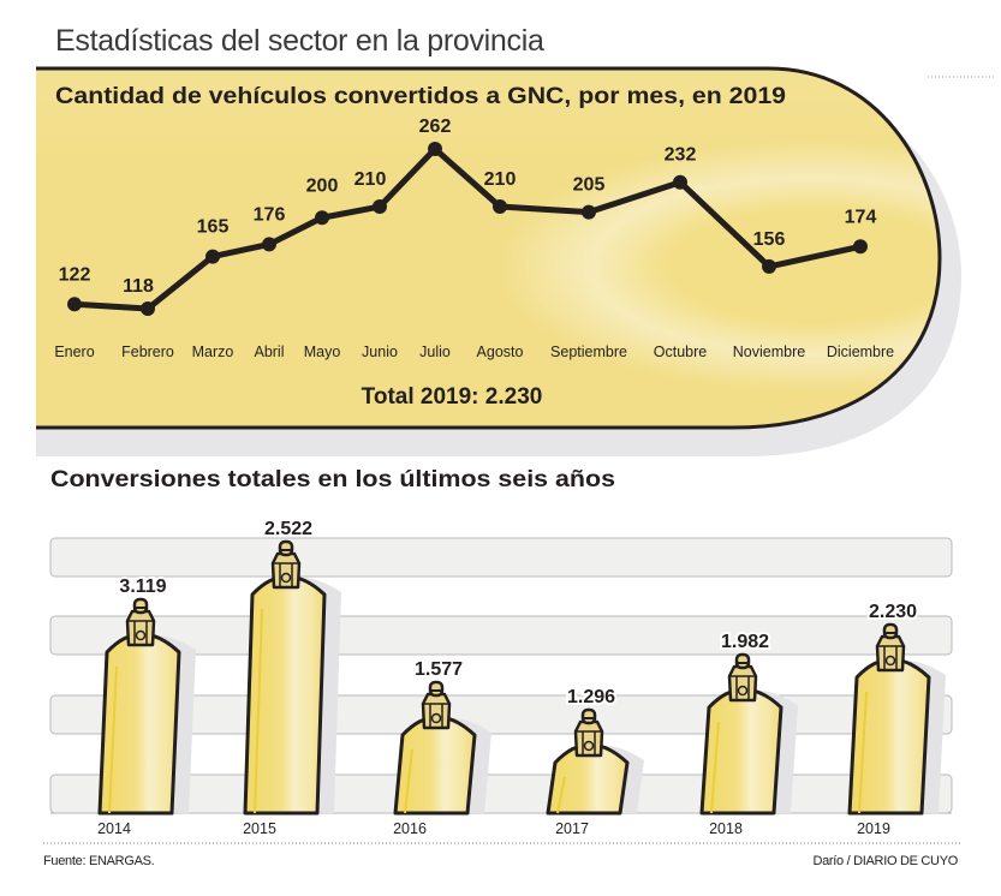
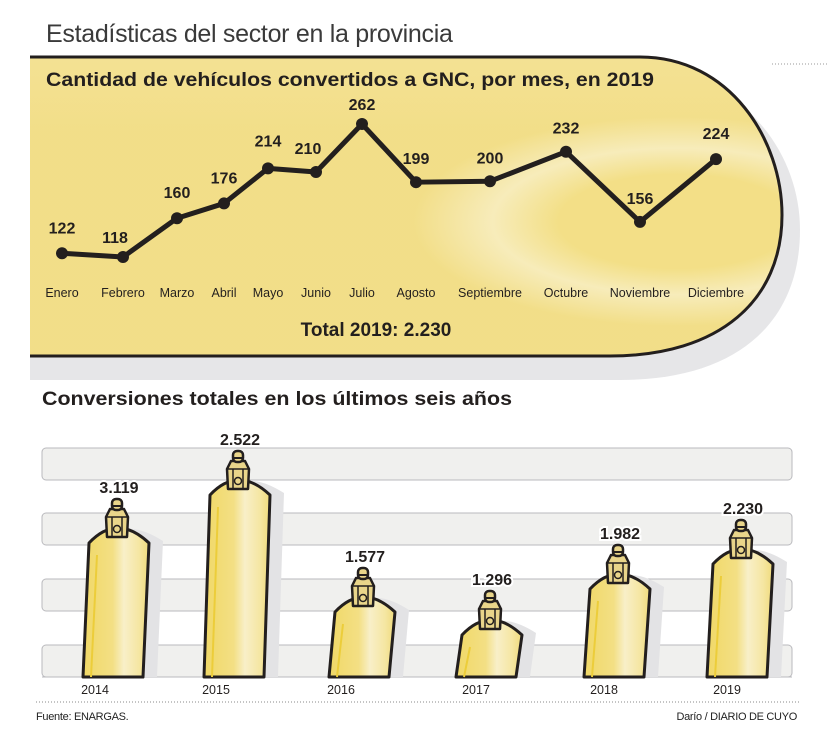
Cantidad de vehículos convertidos a GNC, por mes, en 2019/Marzo: 165 -> 160
Cantidad de vehículos convertidos a GNC, por mes, en 2019/Mayo: 200 -> 214
Cantidad de vehículos convertidos a GNC, por mes, en 2019/Agosto: 210 -> 199
Cantidad de vehículos convertidos a GNC, por mes, en 2019/Septiembre: 205 -> 200
Cantidad de vehículos convertidos a GNC, por mes, en 2019/Diciembre: 174 -> 224
